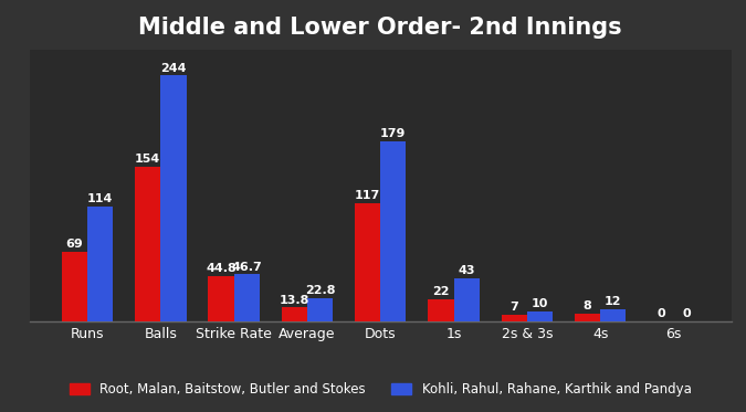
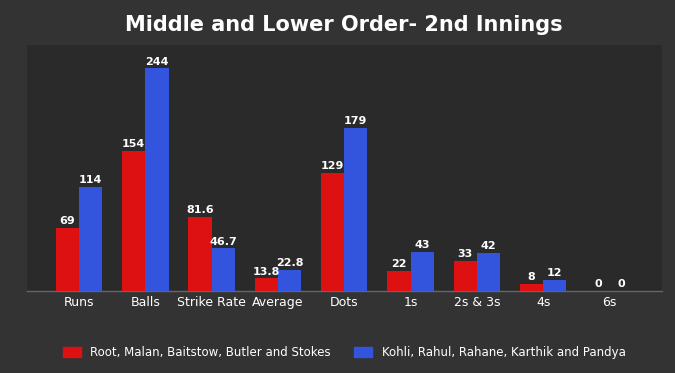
Root, Malan, Baitstow, Butler and Stokes/Strike Rate: 44.8 -> 81.6
Root, Malan, Baitstow, Butler and Stokes/Dots: 117 -> 129
Root, Malan, Baitstow, Butler and Stokes/2s & 3s: 7 -> 33
Kohli, Rahul, Rahane, Karthik and Pandya/2s & 3s: 10 -> 42
